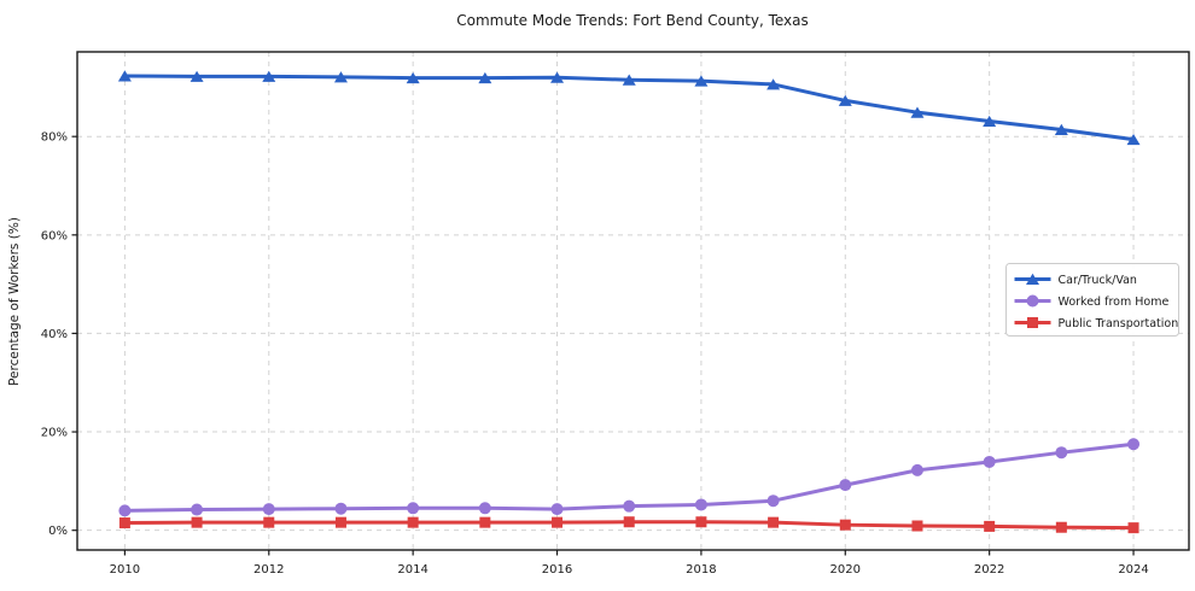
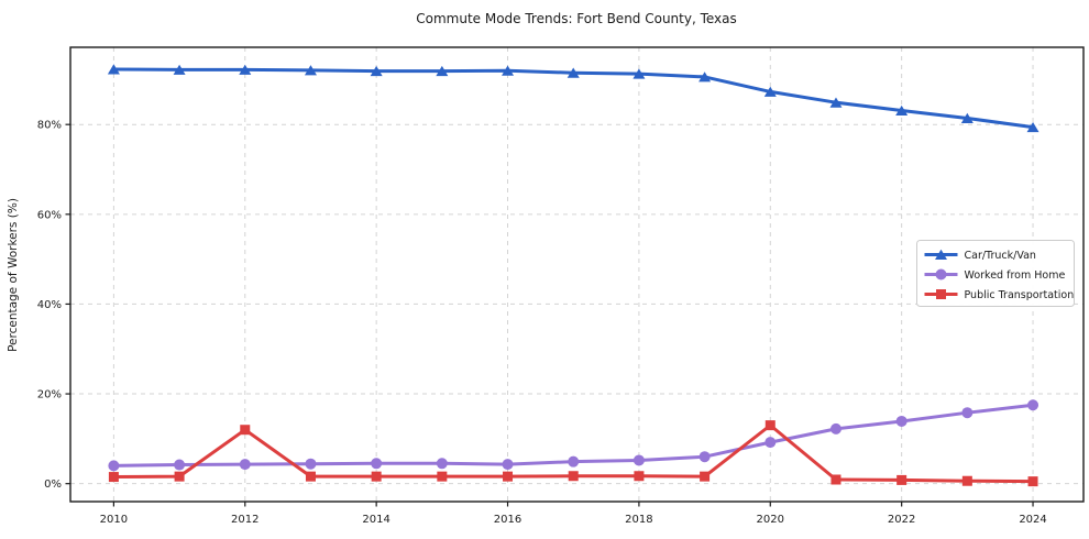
Public Transportation/2012: 2% -> 12%
Public Transportation/2020: 1% -> 13%
